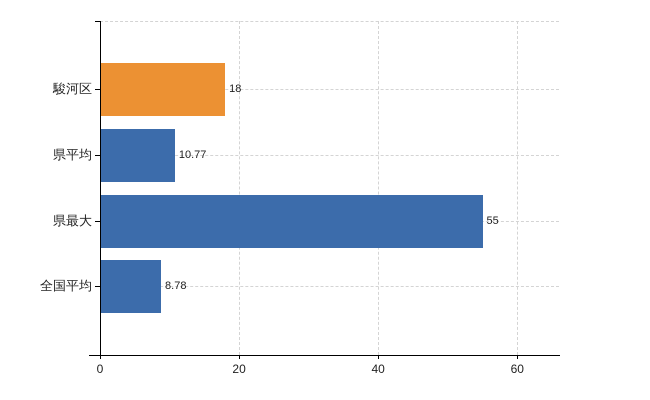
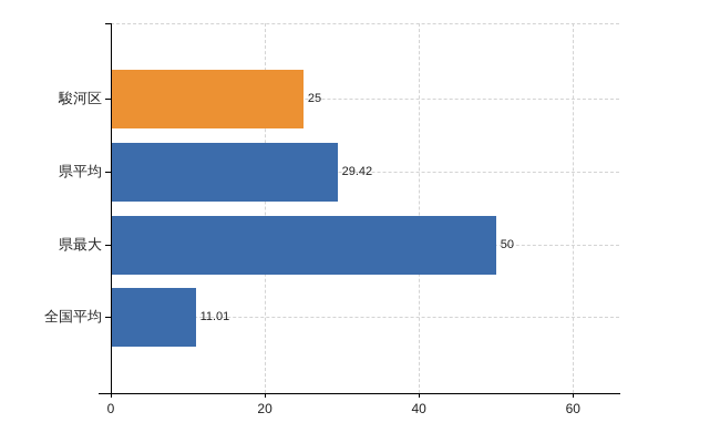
駿河区: 18 -> 25
県平均: 10.77 -> 29.42
県最大: 55 -> 50
全国平均: 8.78 -> 11.01
